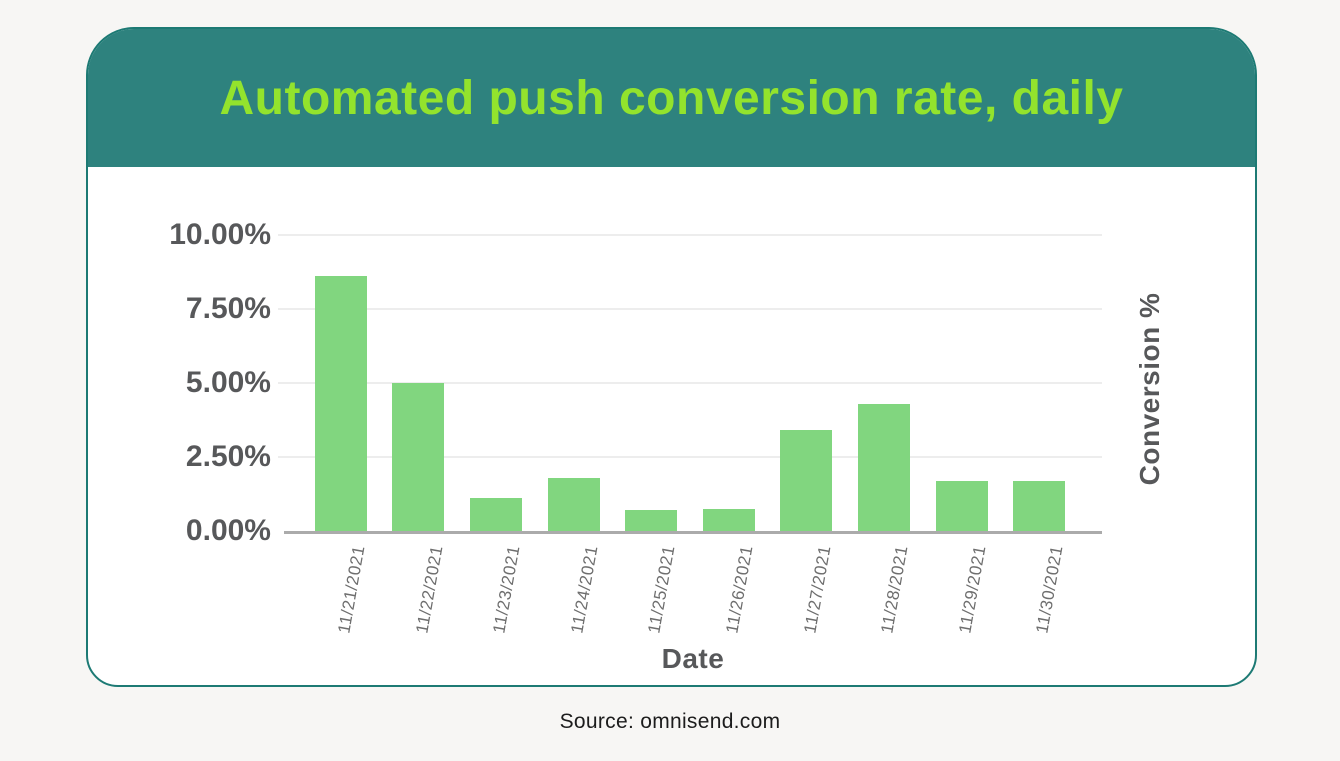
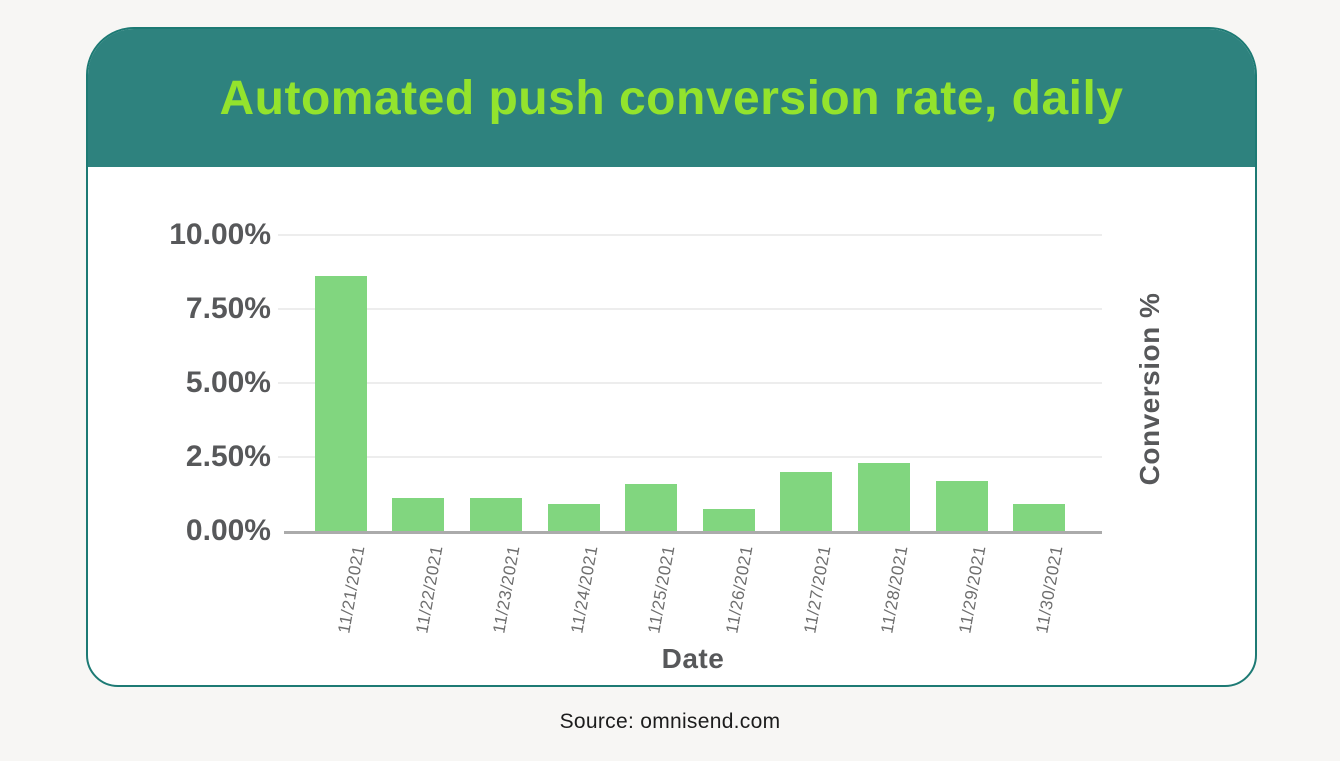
11/22/2021: 5.0% -> 1.1%
11/24/2021: 1.8% -> 0.9%
11/25/2021: 0.7% -> 1.6%
11/27/2021: 3.4% -> 2.0%
11/28/2021: 4.3% -> 2.3%
11/30/2021: 1.7% -> 0.9%
